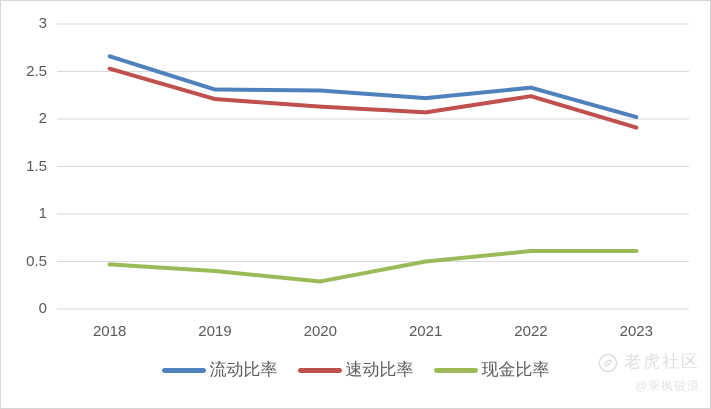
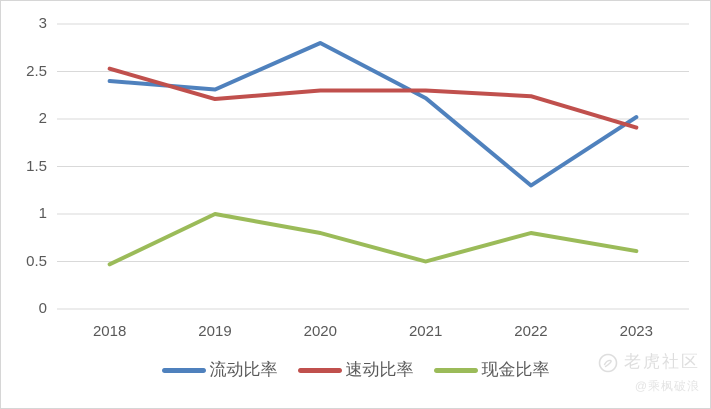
流动比率/2018: 2.7 -> 2.4
现金比率/2019: 0.4 -> 1.0
流动比率/2020: 2.3 -> 2.8
速动比率/2020: 2.1 -> 2.3
现金比率/2020: 0.3 -> 0.8
速动比率/2021: 2.1 -> 2.3
流动比率/2022: 2.3 -> 1.3
现金比率/2022: 0.6 -> 0.8
